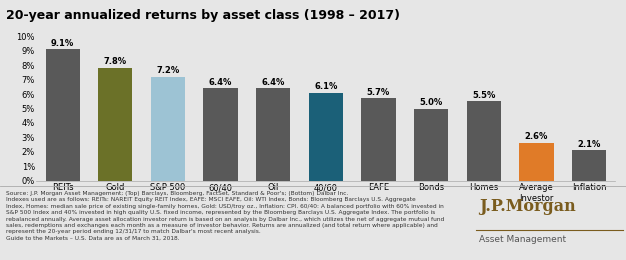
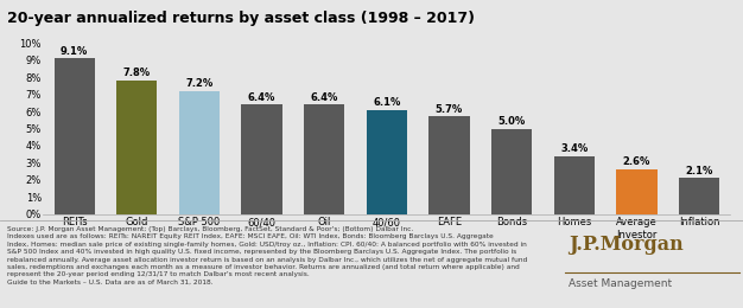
Homes: 5.5% -> 3.4%
